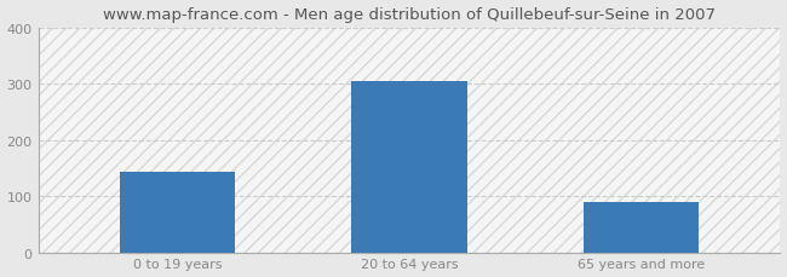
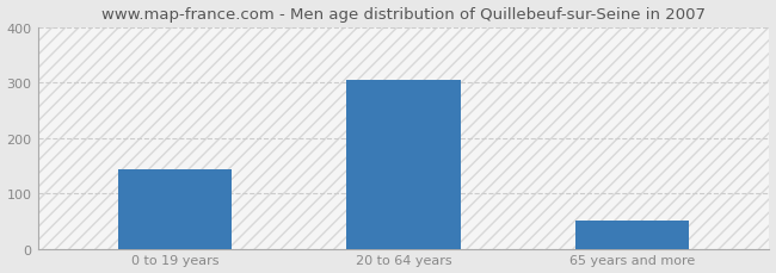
65 years and more: 90 -> 50
